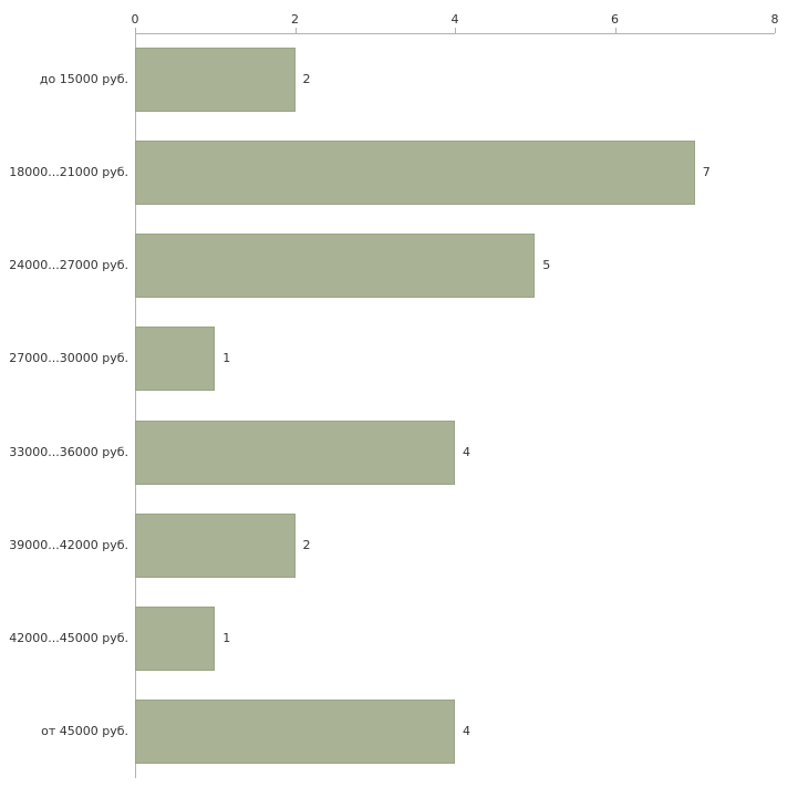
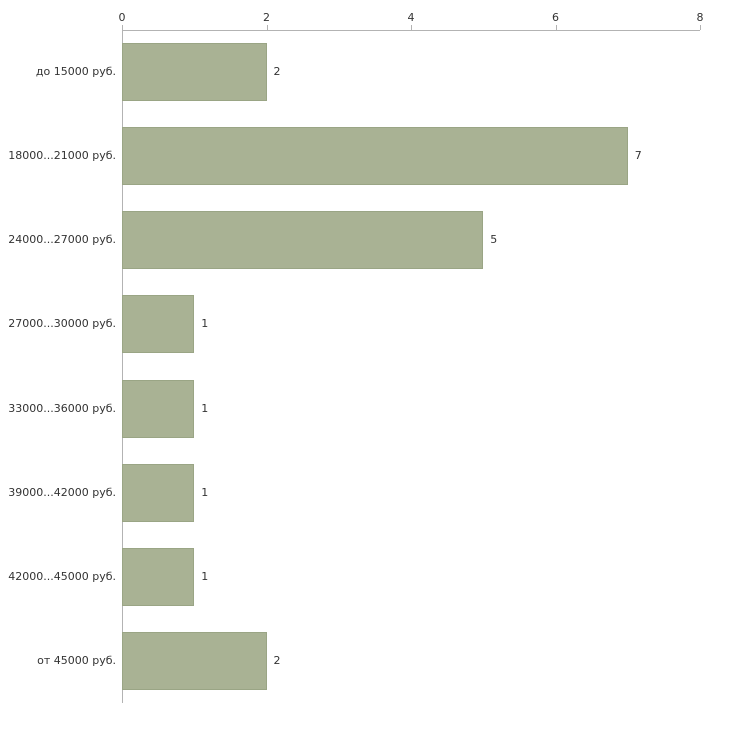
33000...36000 руб.: 4 -> 1
39000...42000 руб.: 2 -> 1
от 45000 руб.: 4 -> 2
